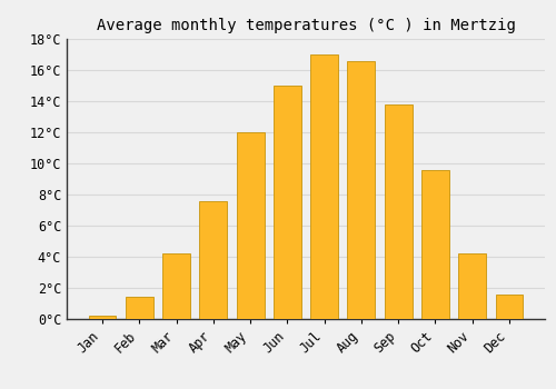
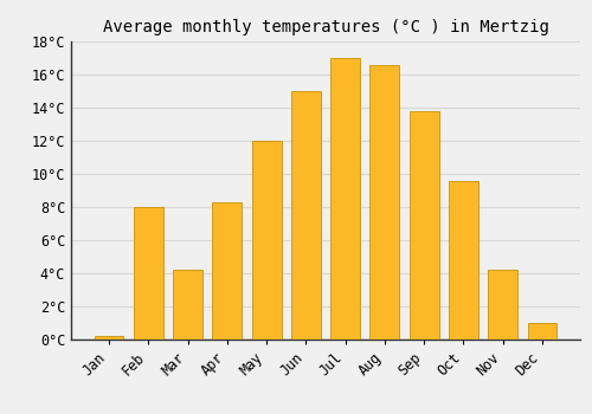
Feb: 1.4°C -> 8.0°C
Apr: 7.6°C -> 8.3°C
Dec: 1.6°C -> 1.0°C
